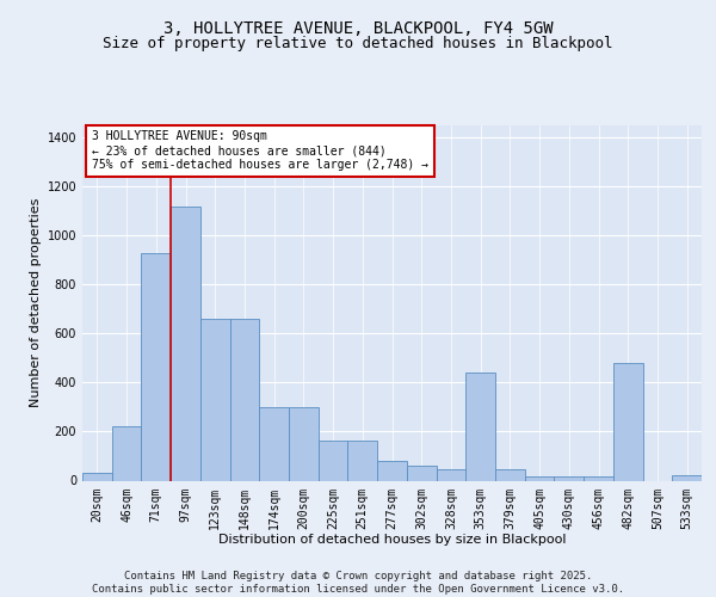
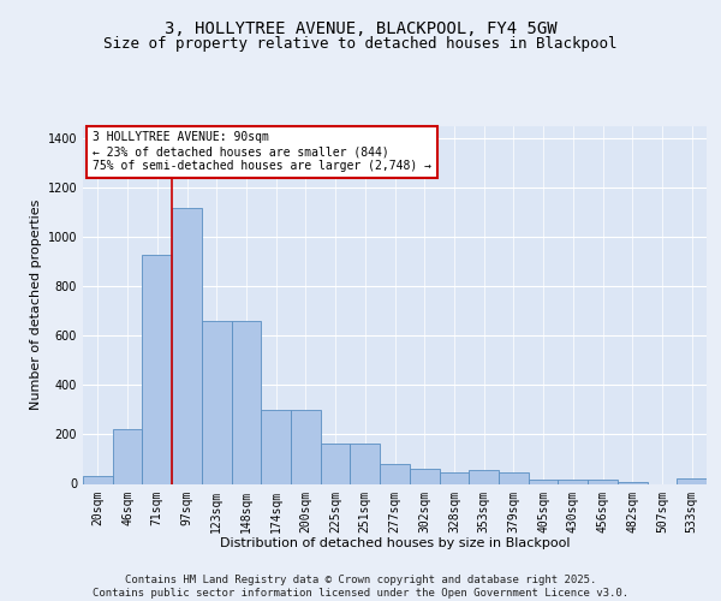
353sqm: 440 -> 55
482sqm: 480 -> 5
